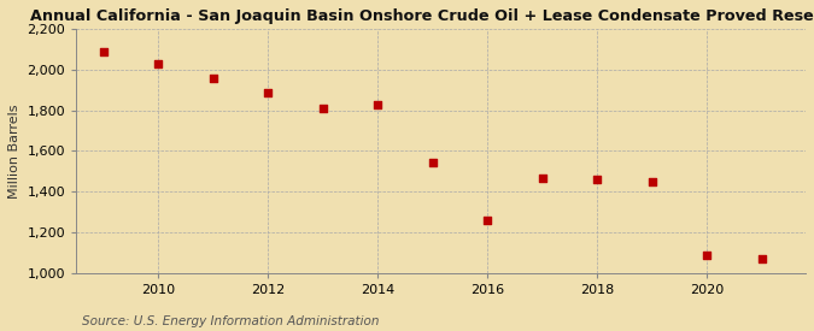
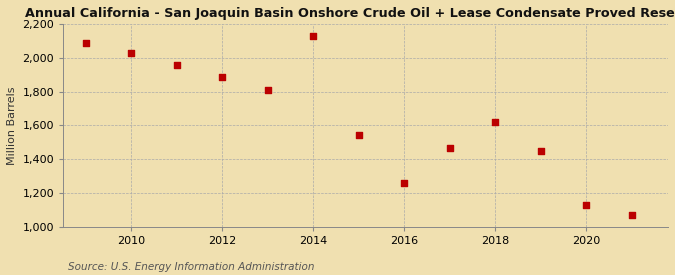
2014: 1,830 -> 2,130
2018: 1,460 -> 1,620
2020: 1,090 -> 1,130
